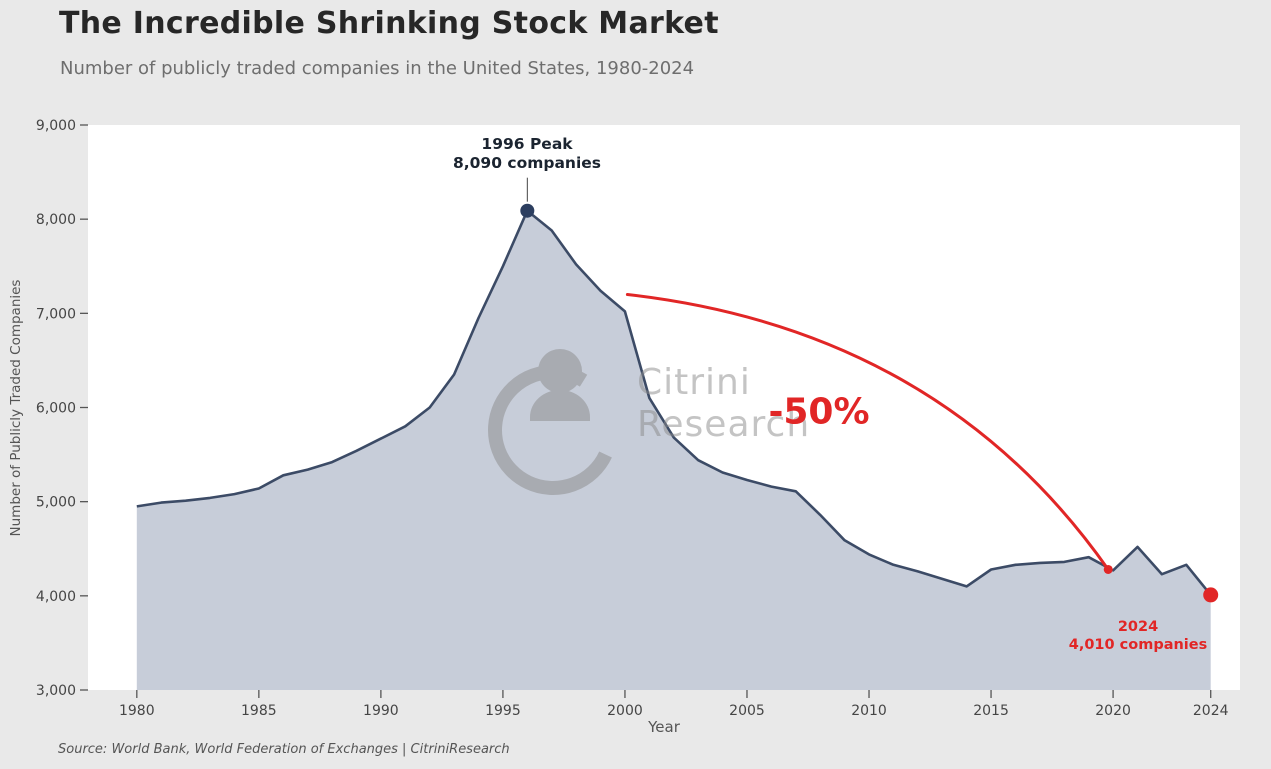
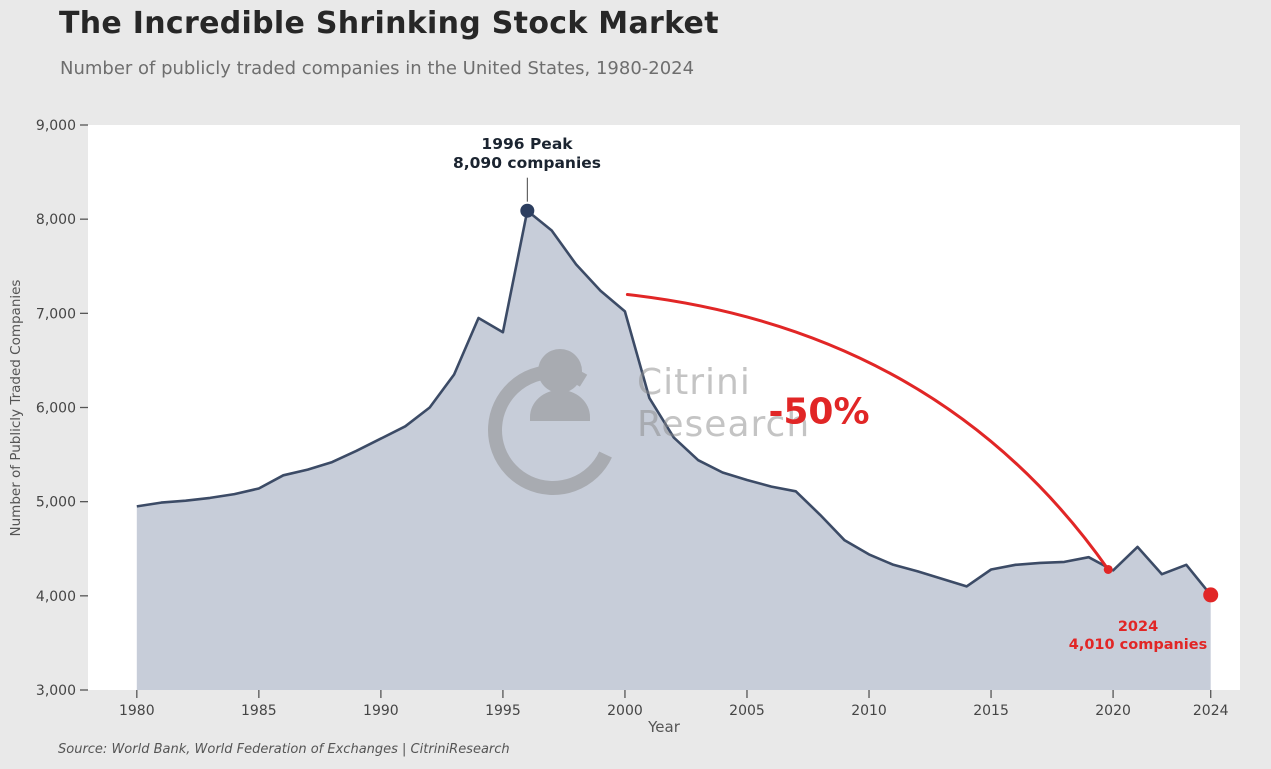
1995: 7500 -> 6800
